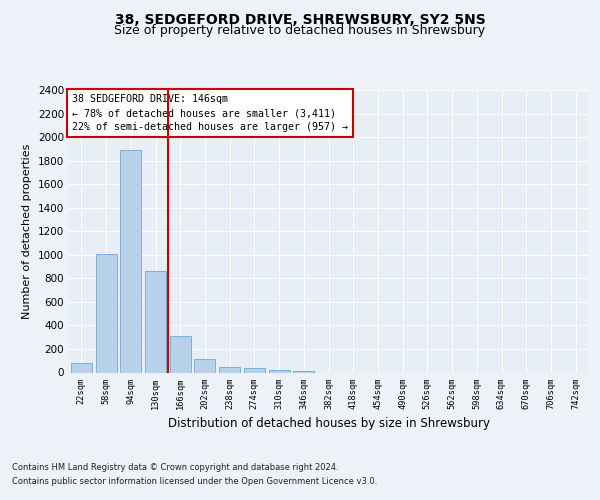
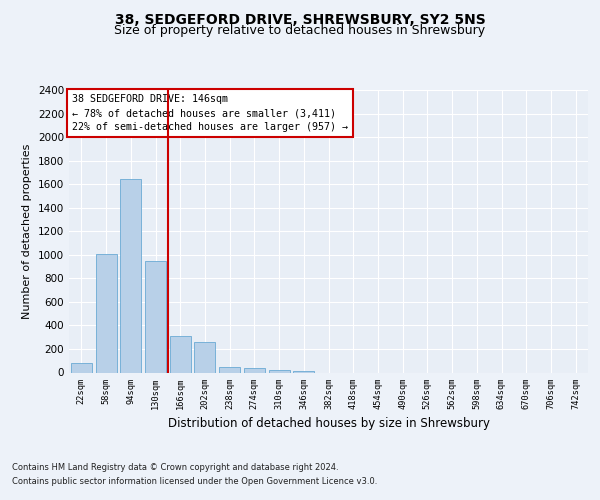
94sqm: 1890 -> 1640
130sqm: 860 -> 950
202sqm: 120 -> 260
